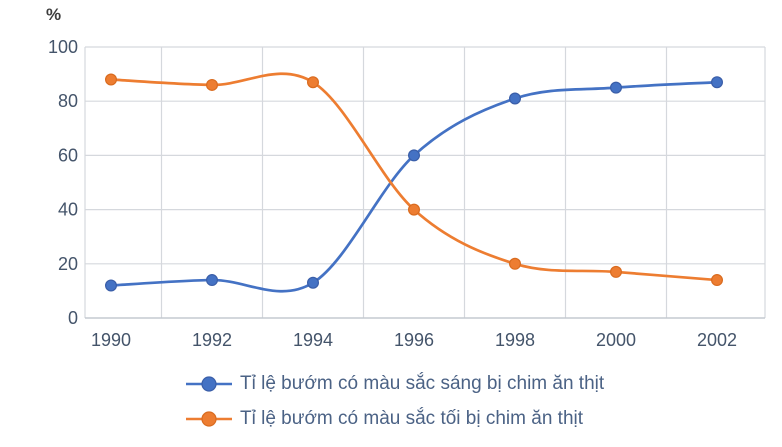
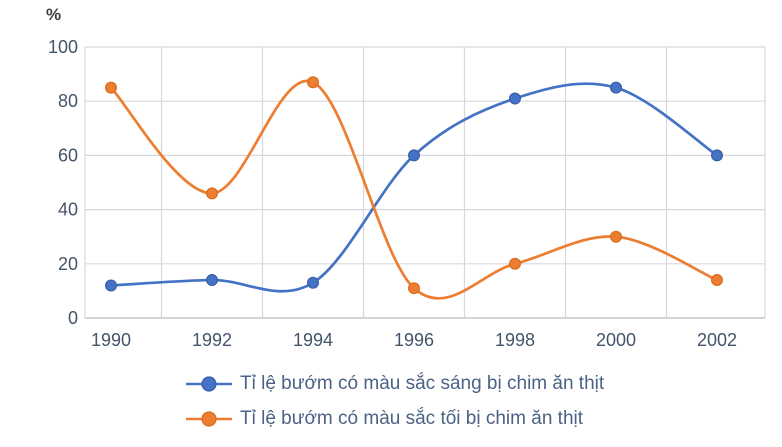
Tỉ lệ bướm có màu sắc tối bị chim ăn thịt/1990: 88 -> 85
Tỉ lệ bướm có màu sắc tối bị chim ăn thịt/1992: 86 -> 46
Tỉ lệ bướm có màu sắc tối bị chim ăn thịt/1996: 40 -> 11
Tỉ lệ bướm có màu sắc tối bị chim ăn thịt/2000: 17 -> 30
Tỉ lệ bướm có màu sắc sáng bị chim ăn thịt/2002: 87 -> 60
